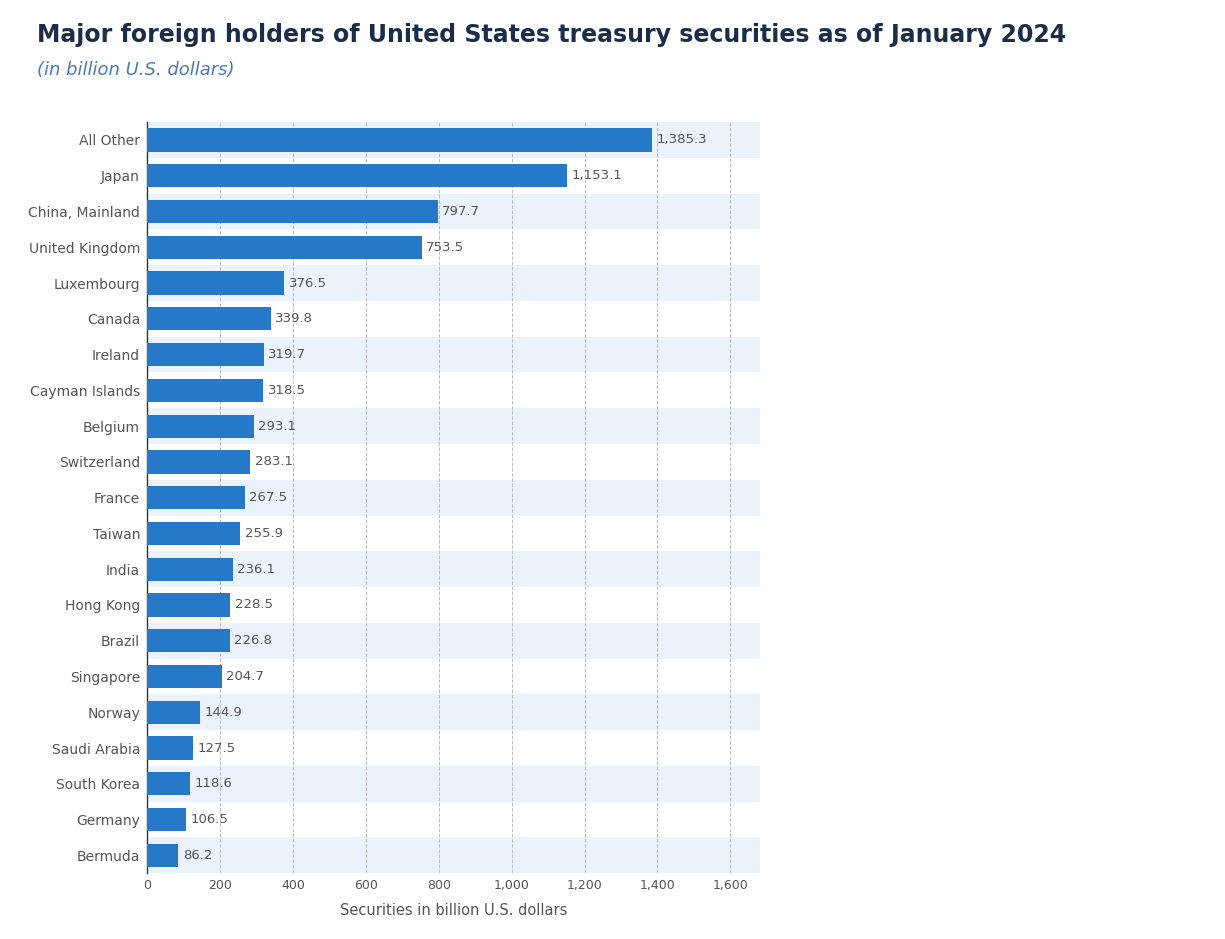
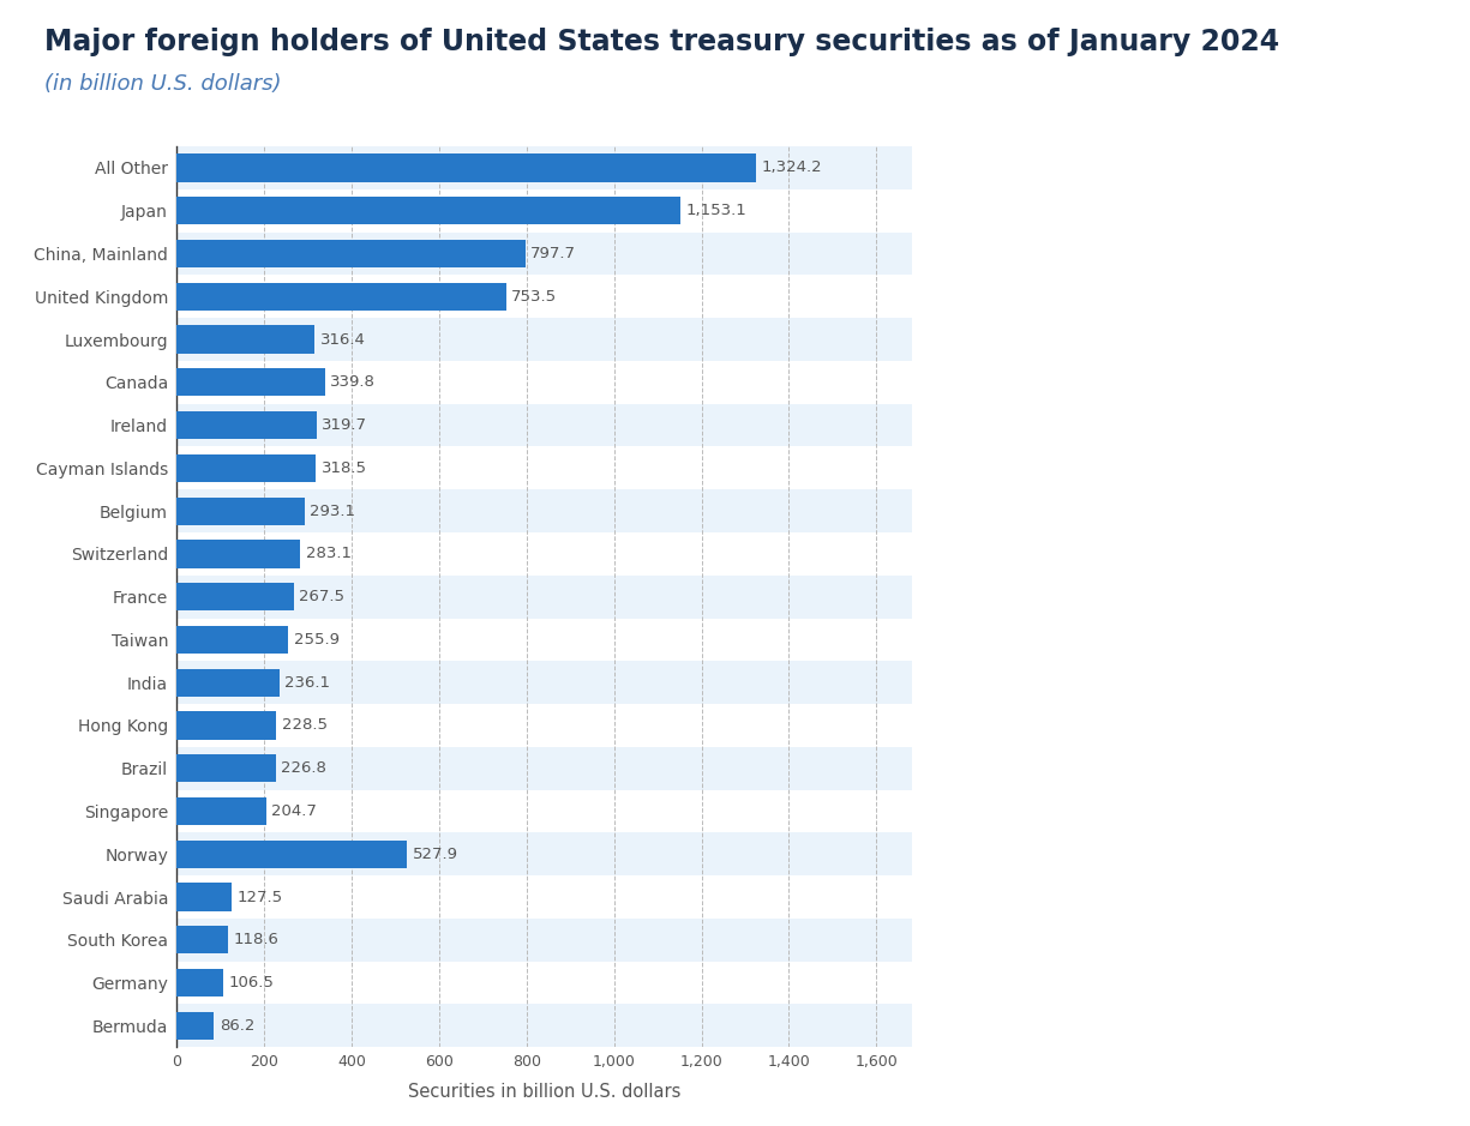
All Other: 1,385.3 -> 1,324.2
Luxembourg: 376.5 -> 316.4
Norway: 144.9 -> 527.9
